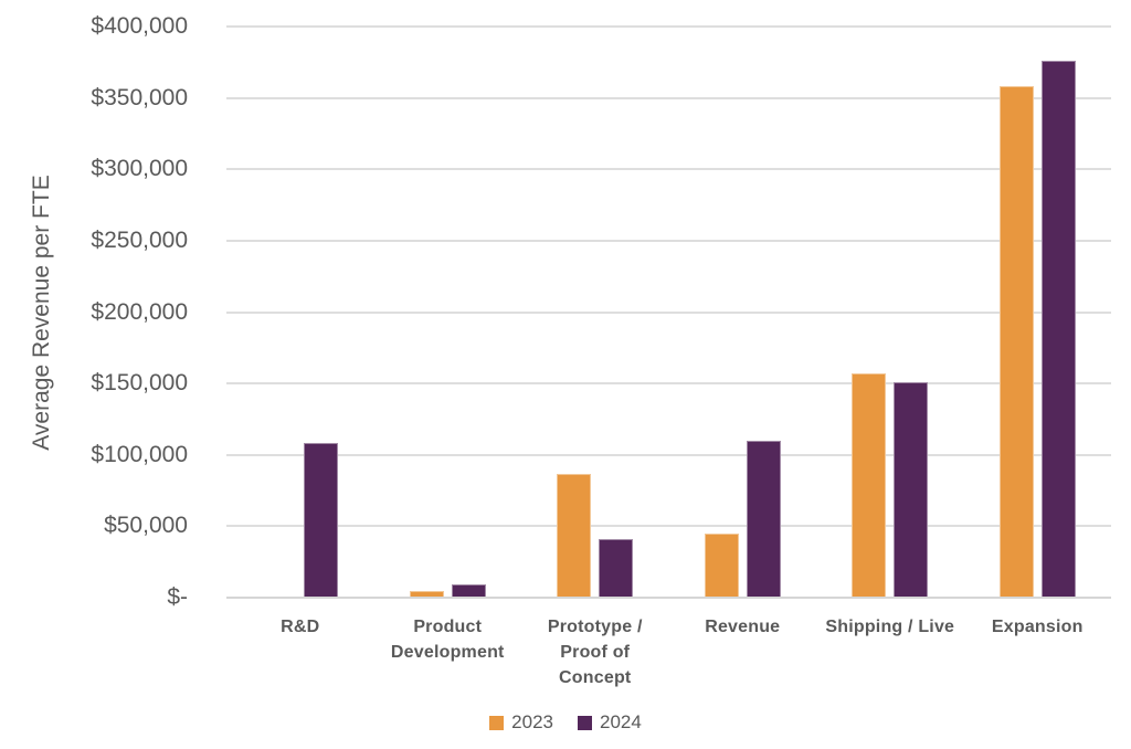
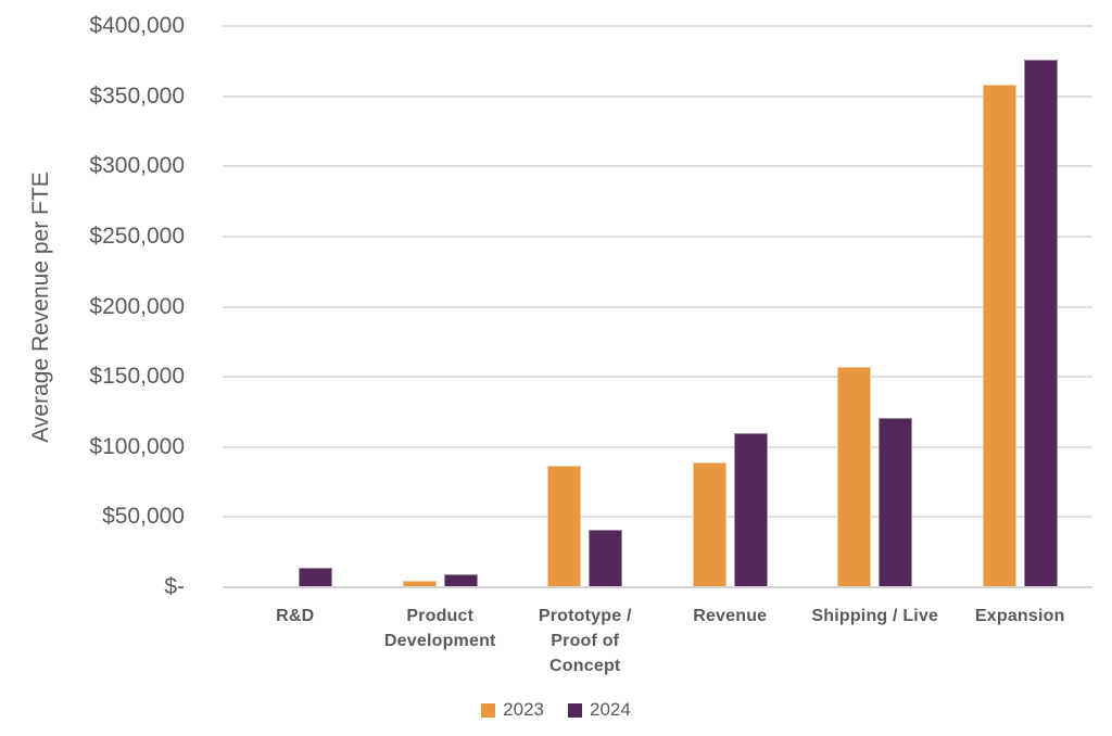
2024/R&D: $108000 -> $14000
2023/Revenue: $45000 -> $89000
2024/Shipping / Live: $151000 -> $121000
